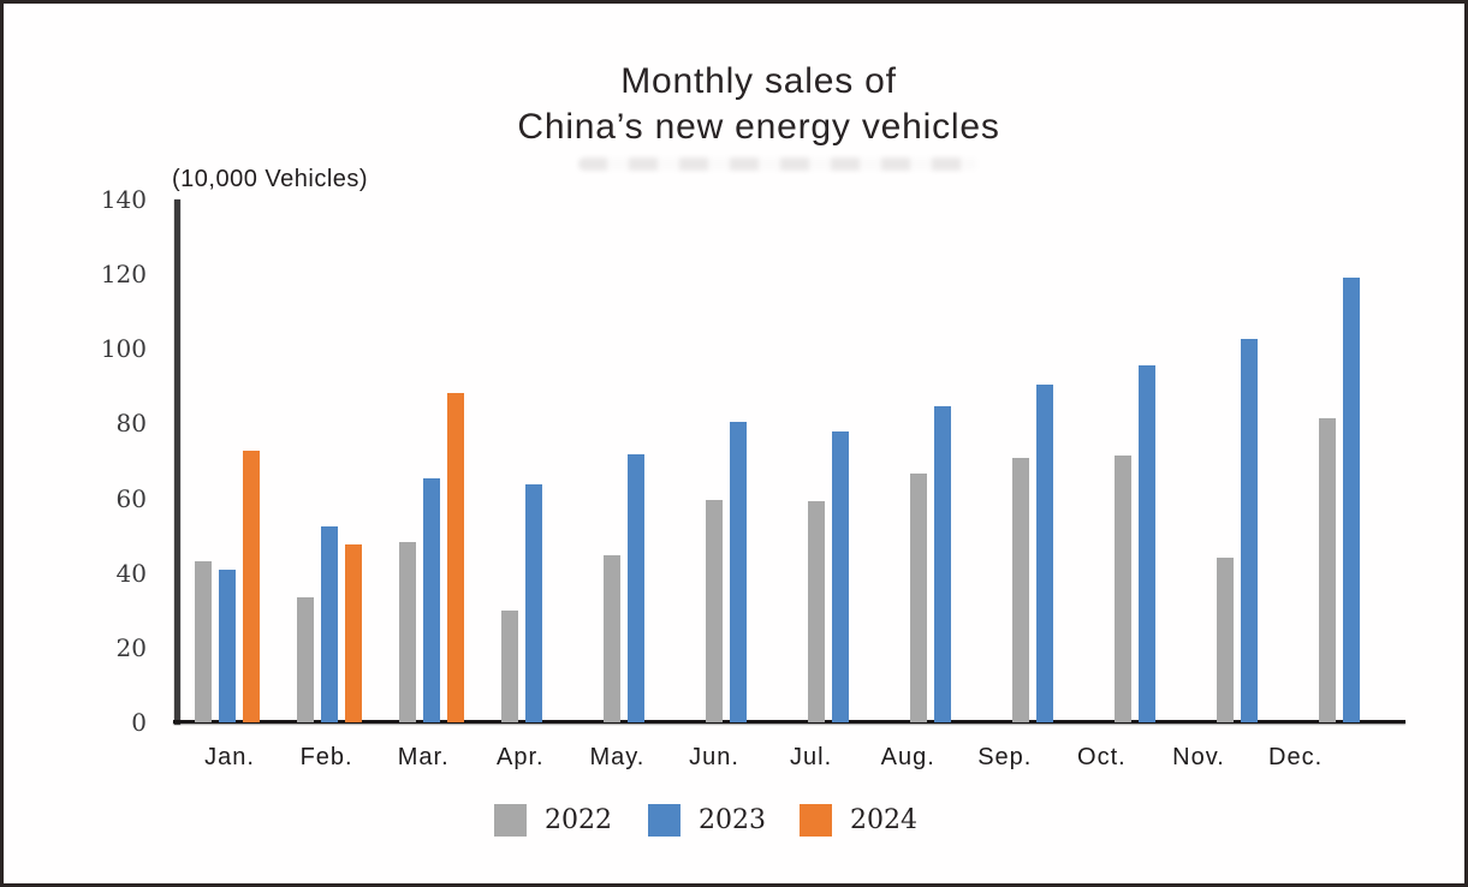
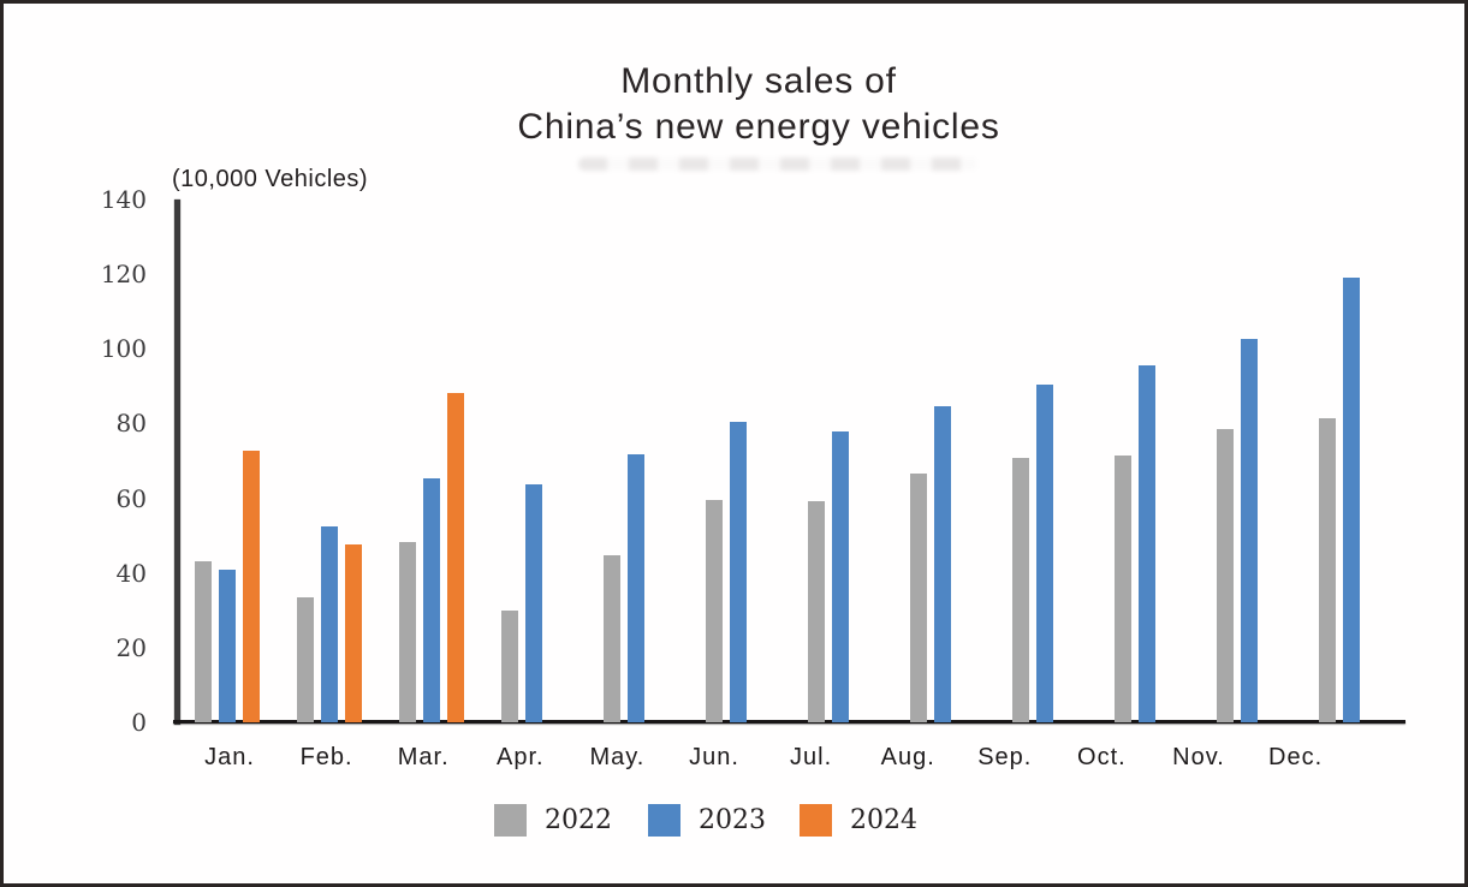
2022/Nov.: 44 -> 79
